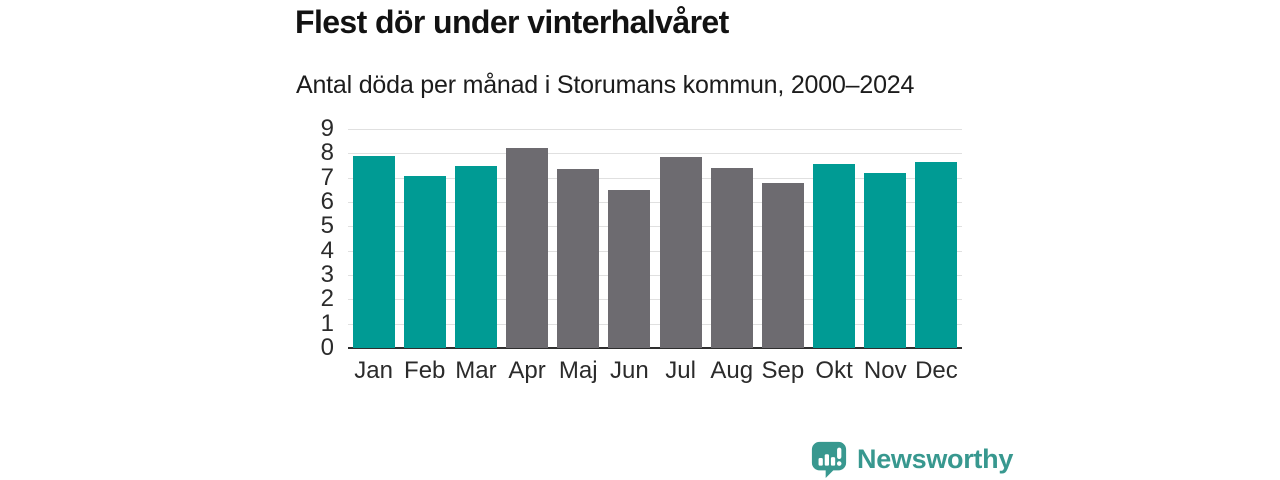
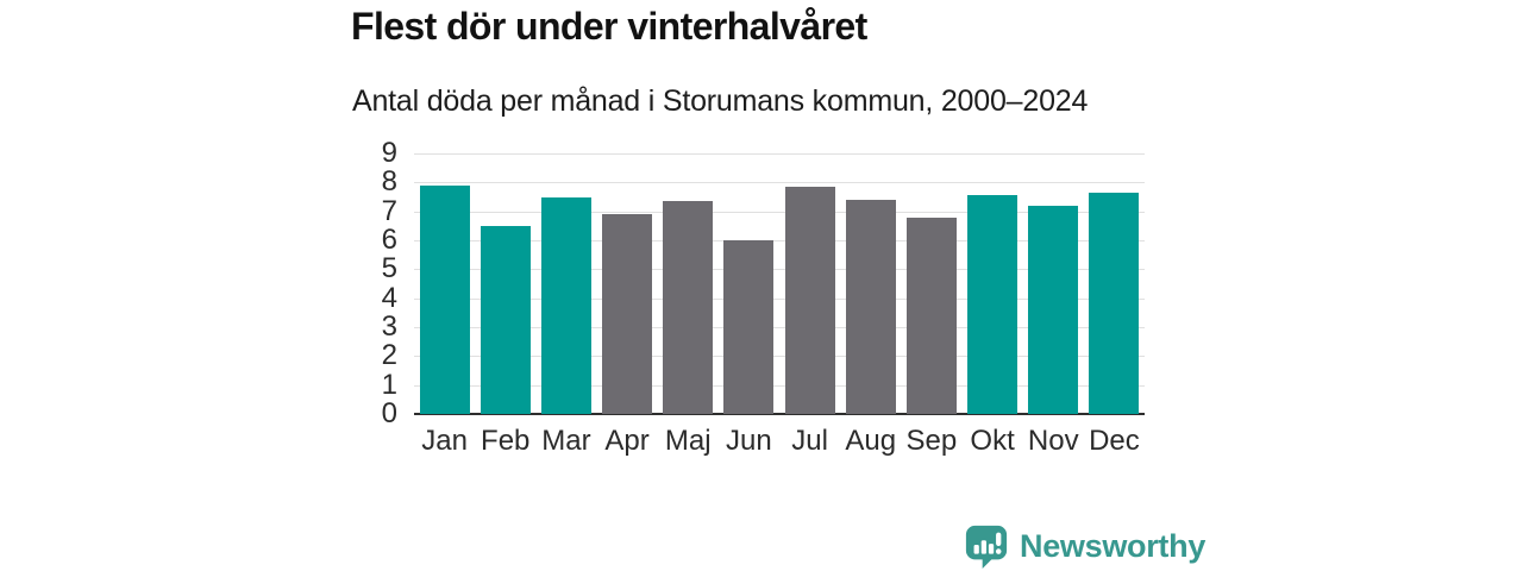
Feb: 7.0 -> 6.5
Apr: 8.2 -> 6.9
Jun: 6.5 -> 6.0
